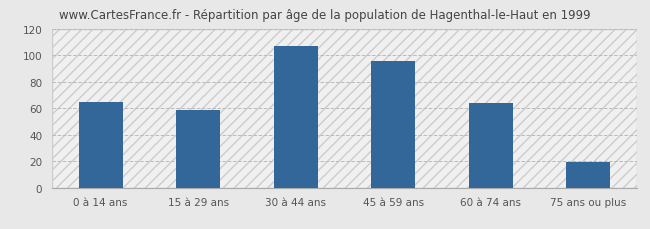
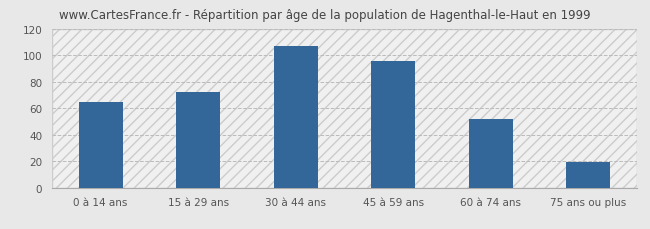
15 à 29 ans: 59 -> 72
60 à 74 ans: 64 -> 52
